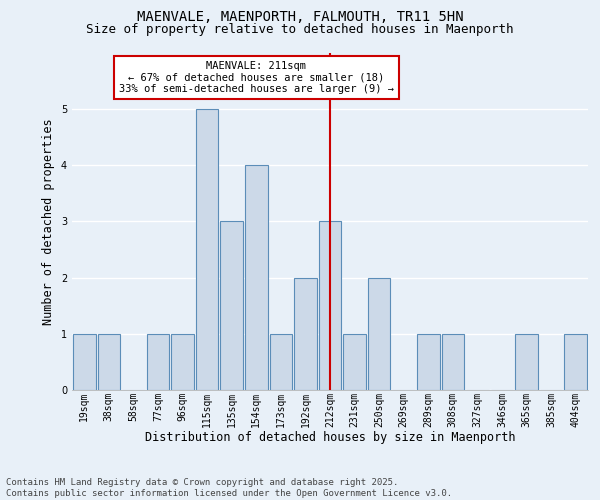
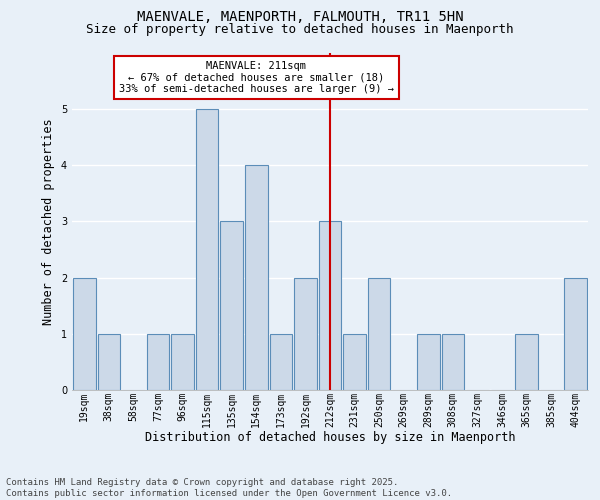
19sqm: 1 -> 2
404sqm: 1 -> 2
